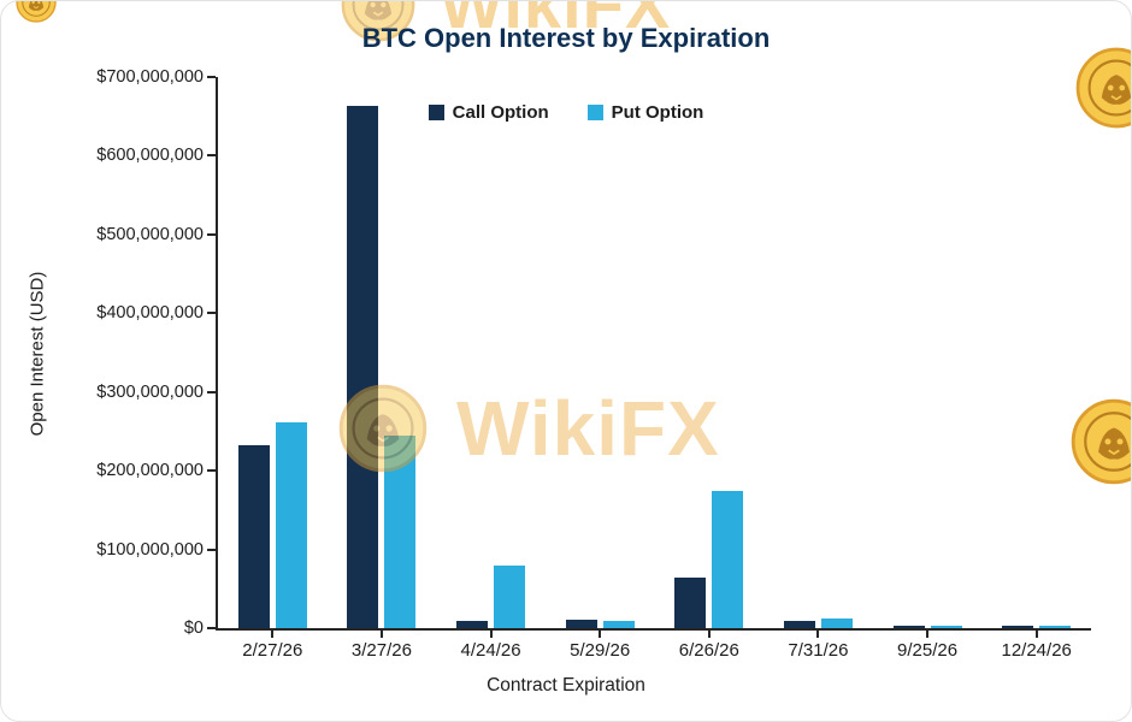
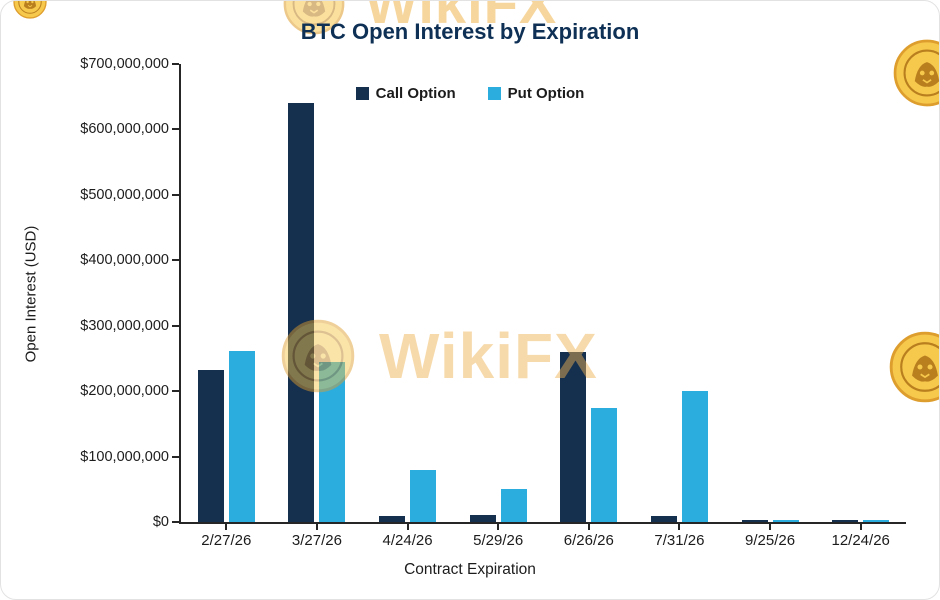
Call Option/3/27/26: $660000000 -> $640000000
Put Option/5/29/26: $10000000 -> $50000000
Call Option/6/26/26: $60000000 -> $260000000
Put Option/7/31/26: $10000000 -> $200000000
